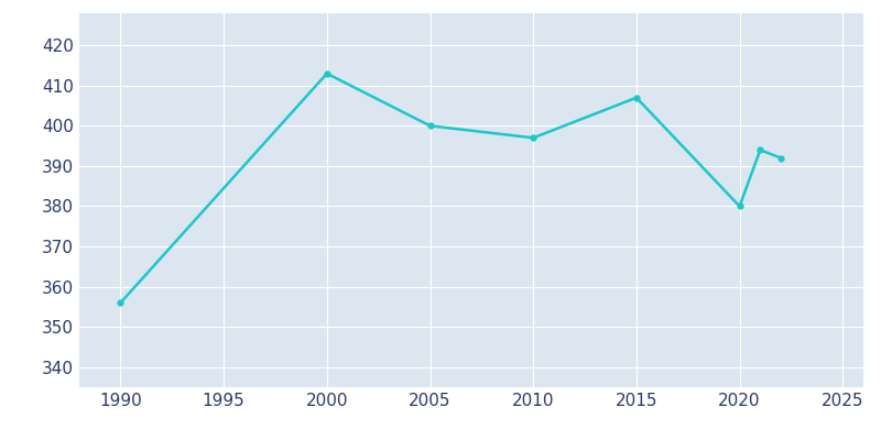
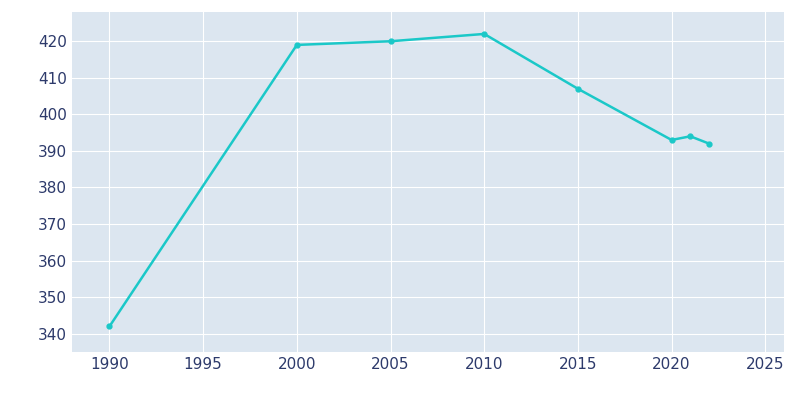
1990: 356 -> 342
2000: 413 -> 419
2005: 400 -> 420
2010: 397 -> 422
2020: 380 -> 393
